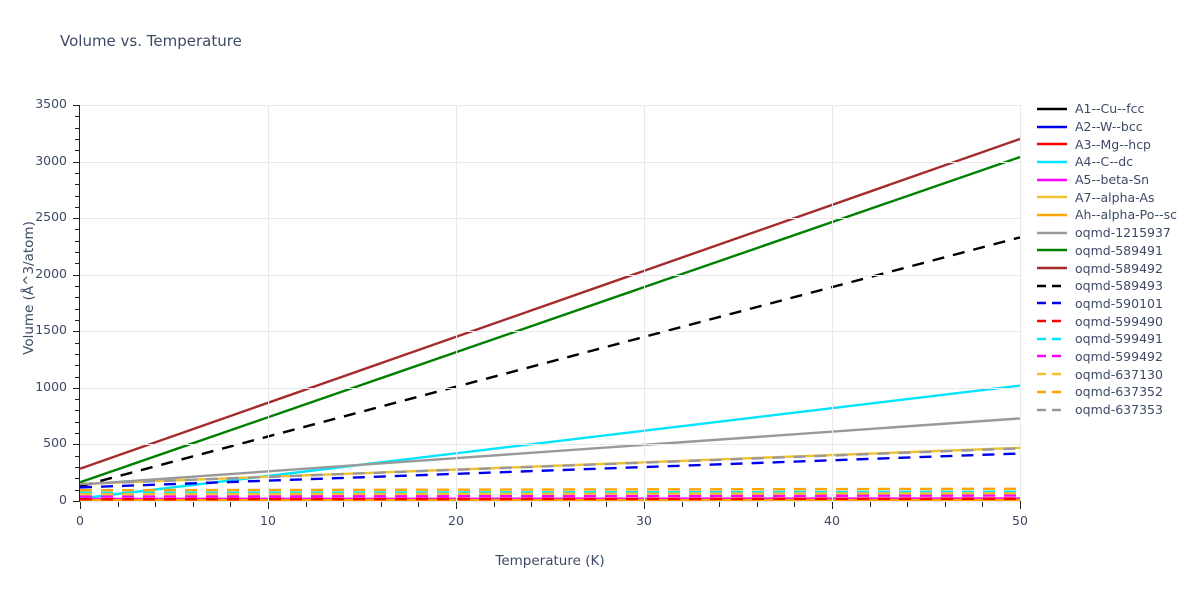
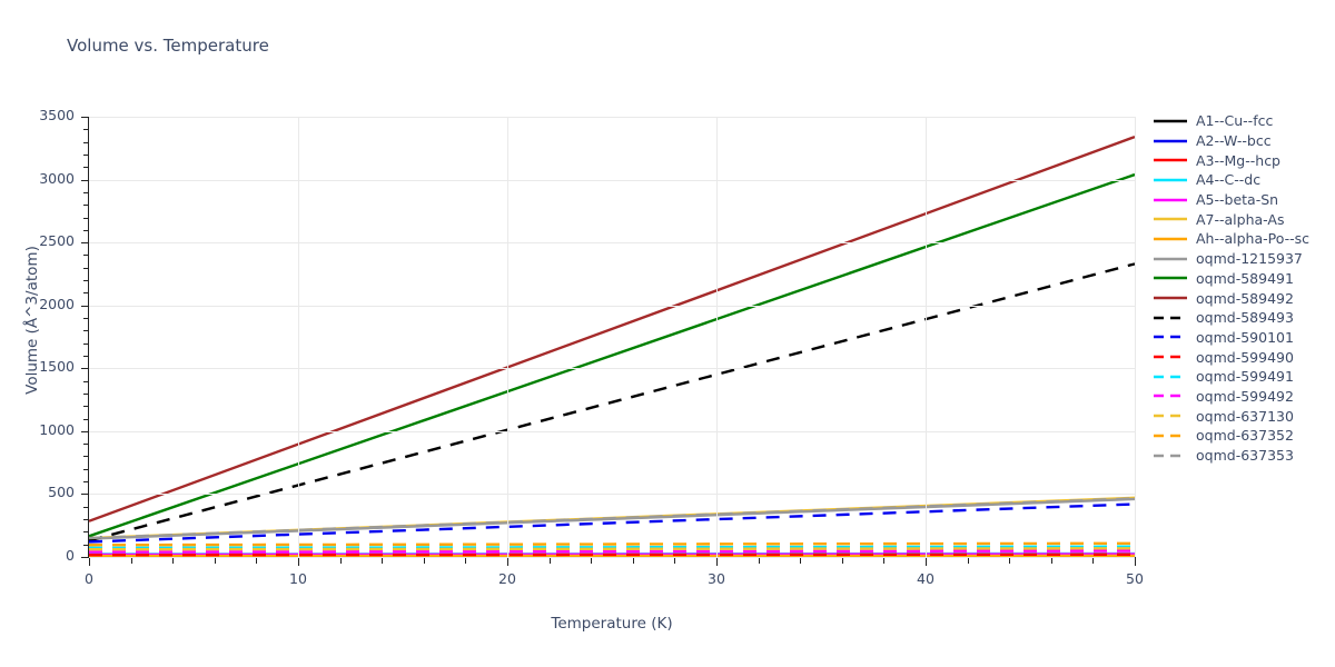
A4--C--dc/50: 1020 -> 30
oqmd-1215937/50: 730 -> 460
oqmd-589492/50: 3200 -> 3340
